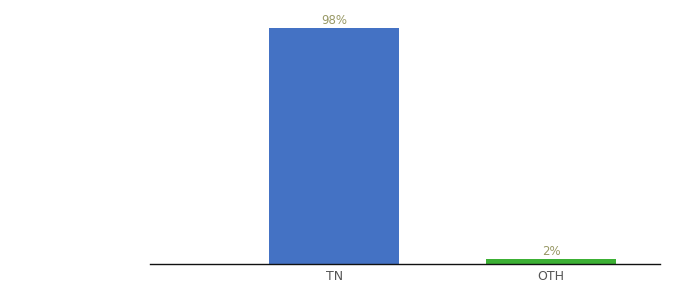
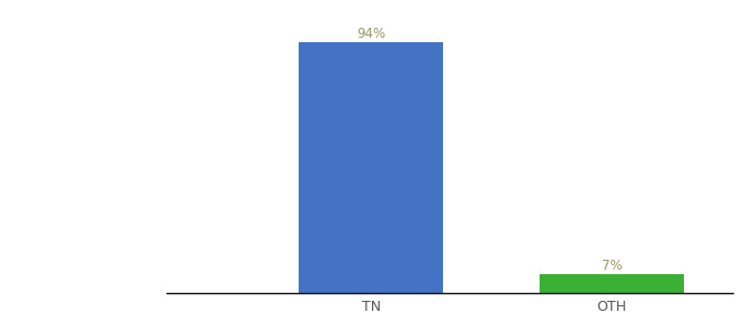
TN: 98% -> 94%
OTH: 2% -> 7%
